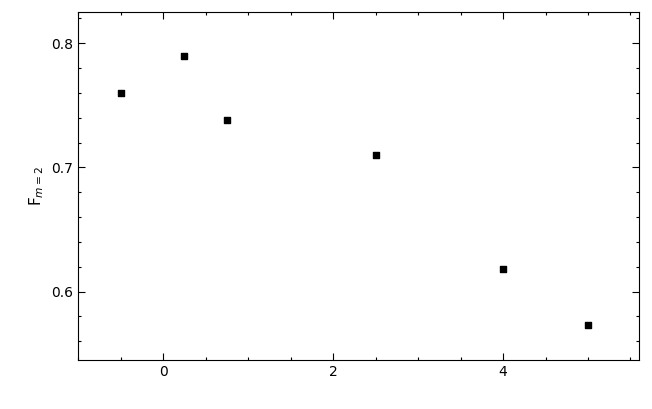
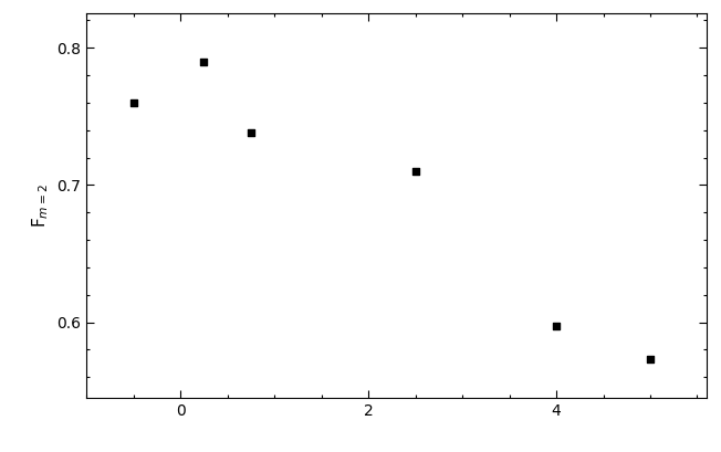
4: 0.618 -> 0.597
